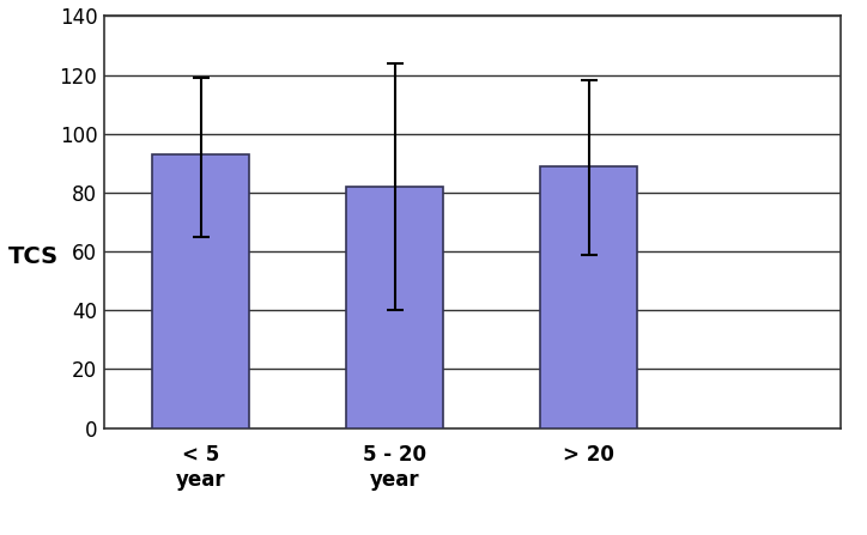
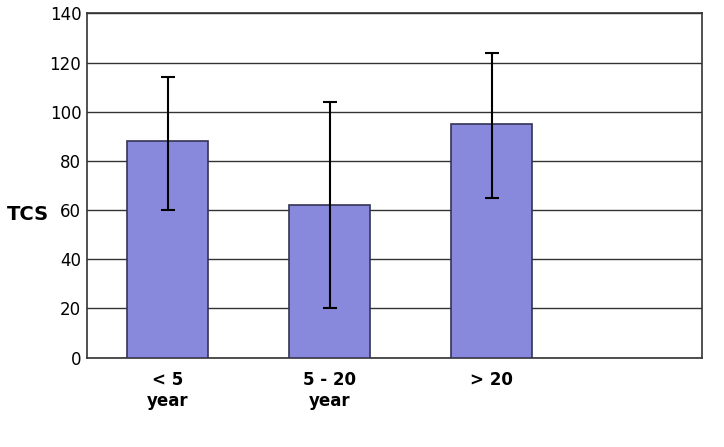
< 5 year: 93 -> 88
5 - 20 year: 82 -> 62
> 20: 89 -> 95
